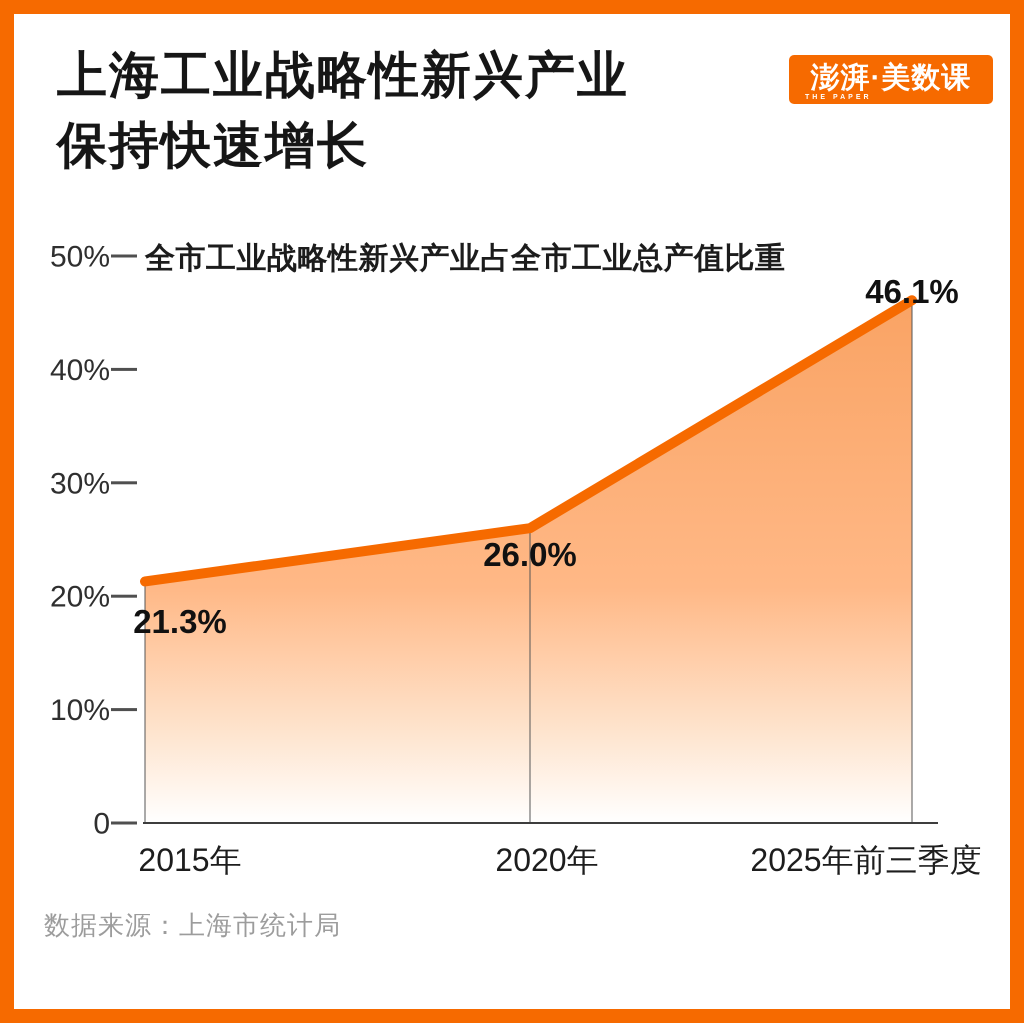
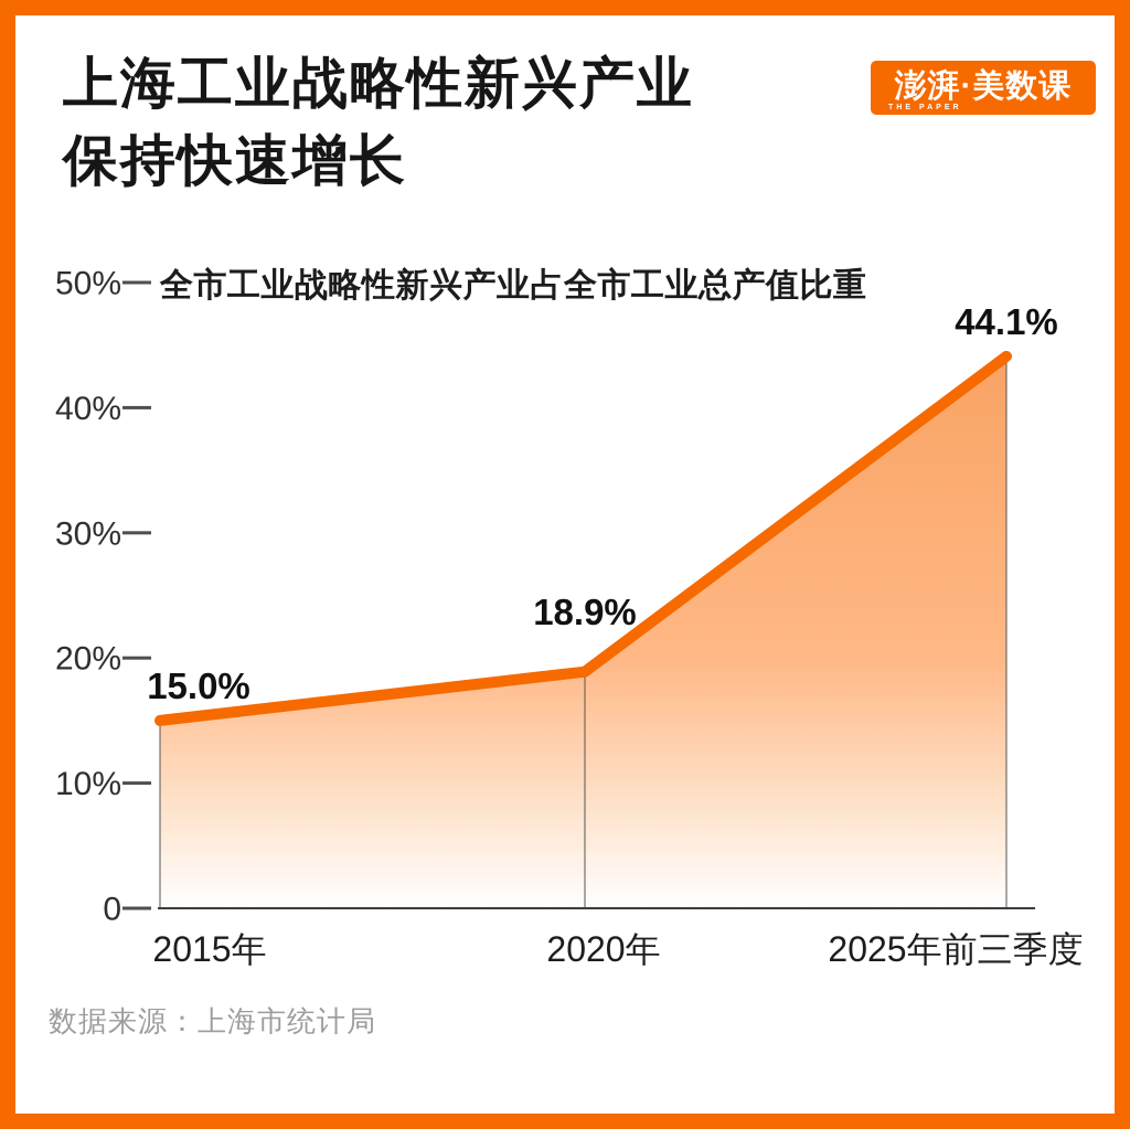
2015年: 21.3% -> 15.0%
2020年: 26.0% -> 18.9%
2025年前三季度: 46.1% -> 44.1%
